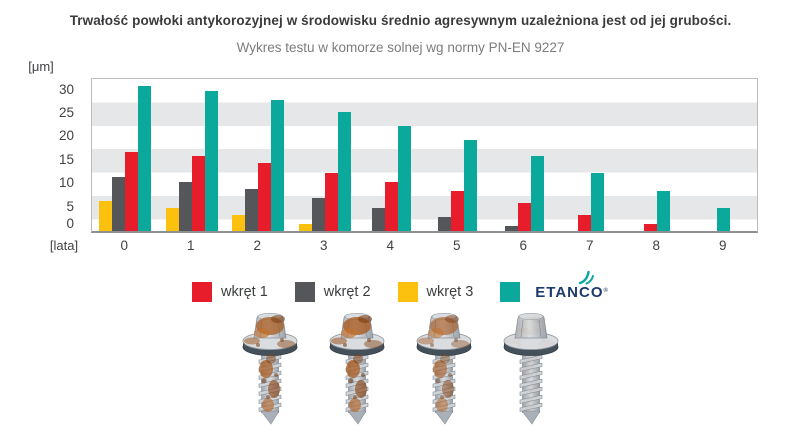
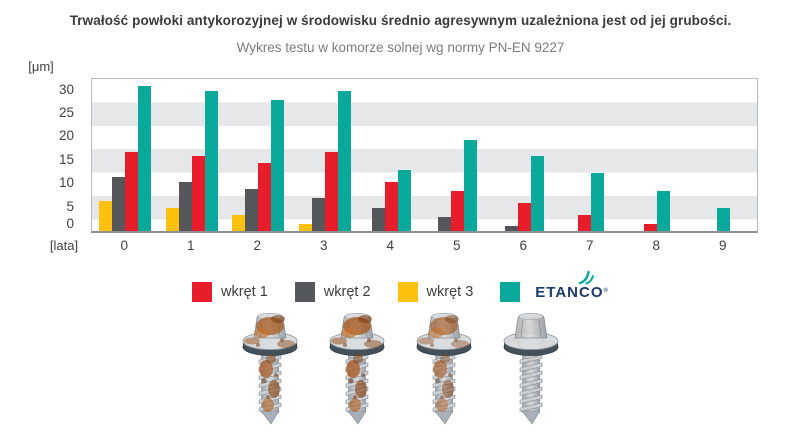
wkręt 1/3: 12 -> 17
ETANCO/3: 26 -> 30
ETANCO/4: 22 -> 13
